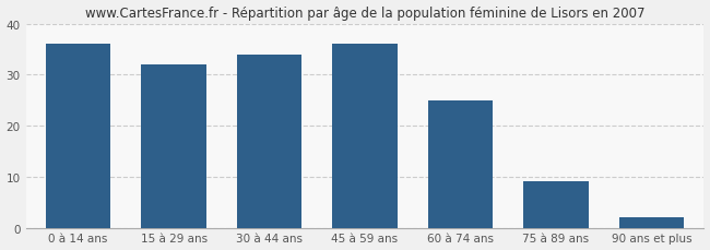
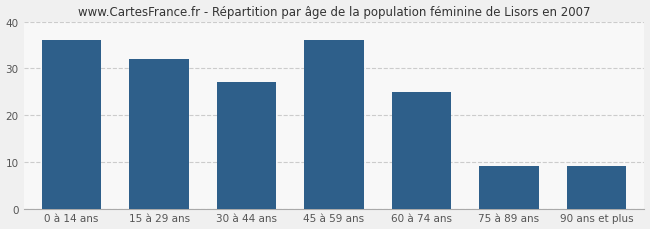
30 à 44 ans: 34 -> 27
90 ans et plus: 2 -> 9
